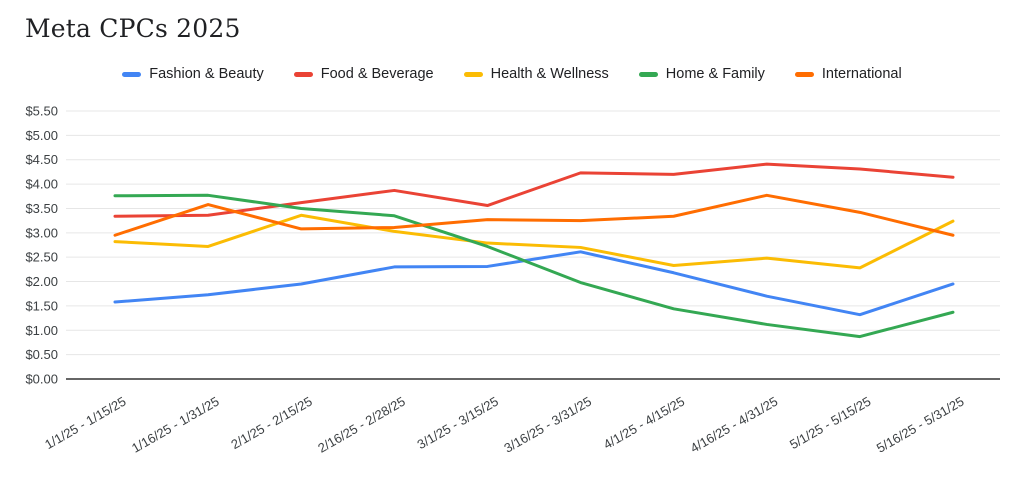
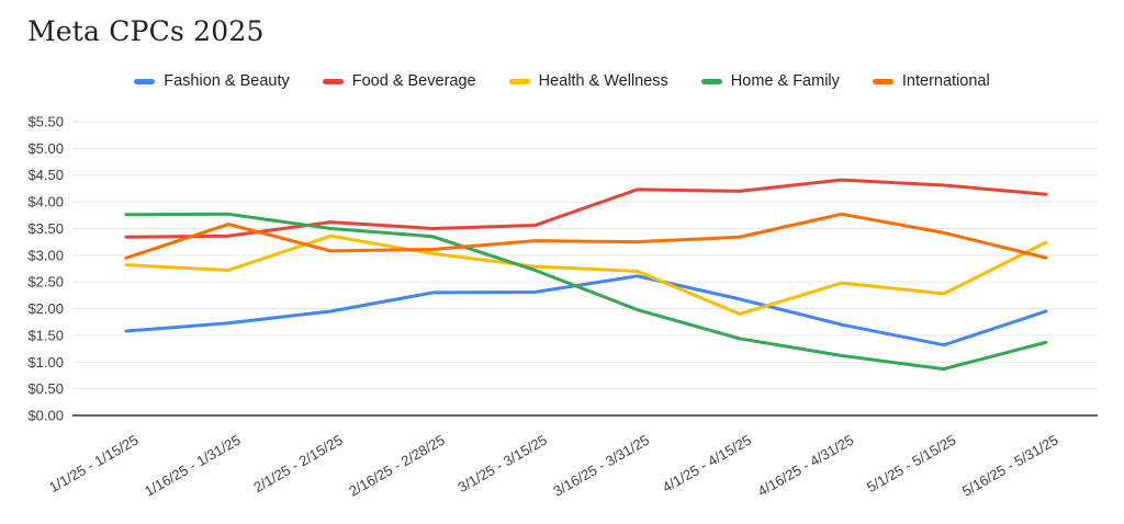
Food & Beverage/2/16/25 - 2/28/25: $3.9 -> $3.5
Health & Wellness/4/1/25 - 4/15/25: $2.3 -> $1.9
